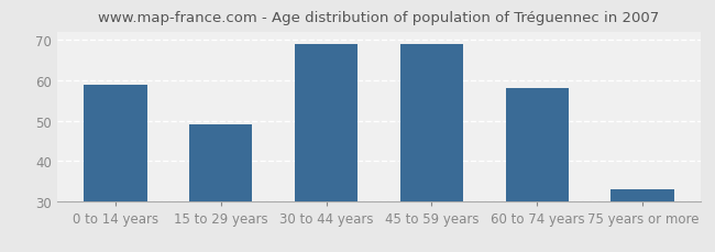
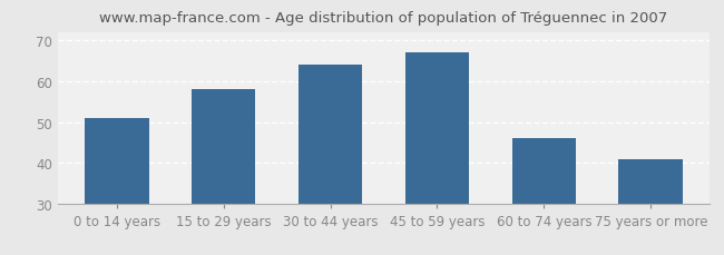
0 to 14 years: 59 -> 51
15 to 29 years: 49 -> 58
30 to 44 years: 69 -> 64
45 to 59 years: 69 -> 67
60 to 74 years: 58 -> 46
75 years or more: 33 -> 41
